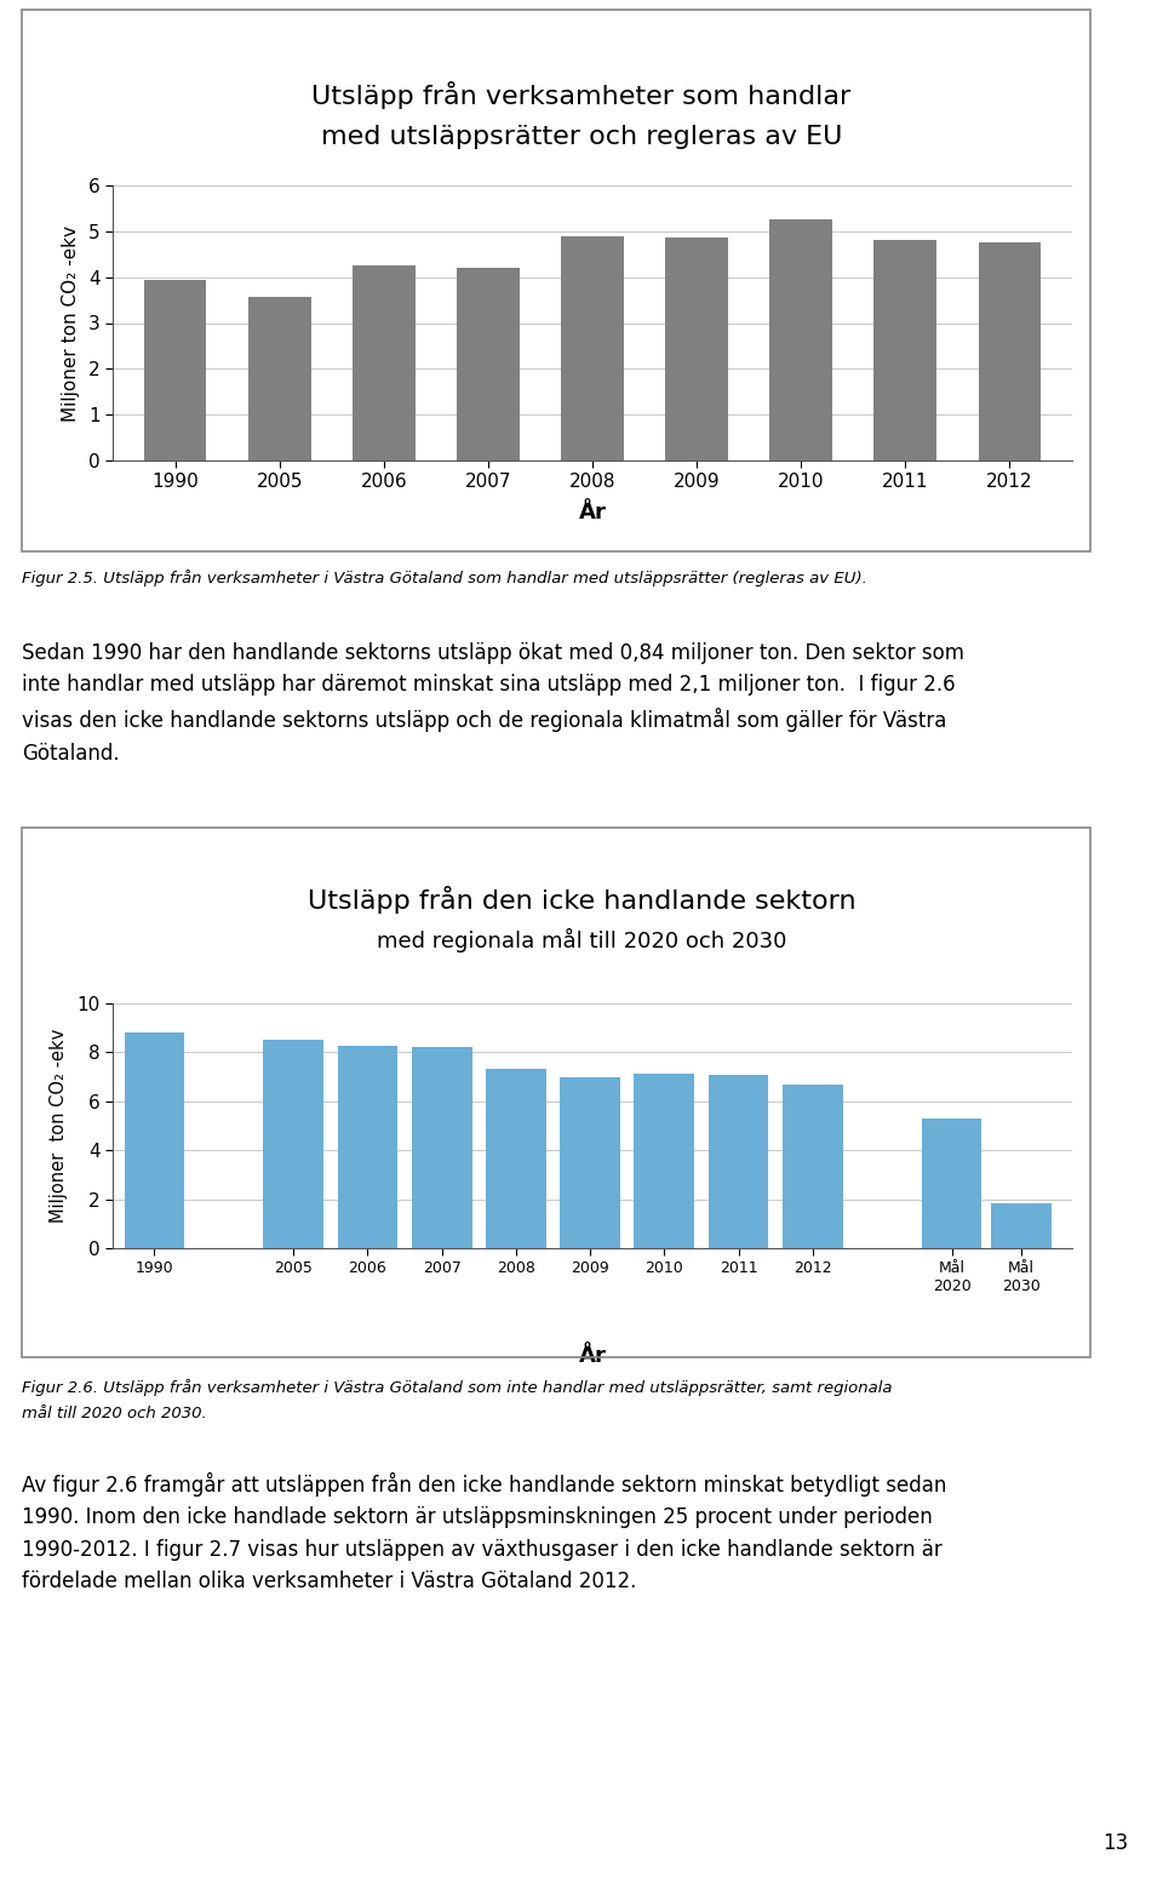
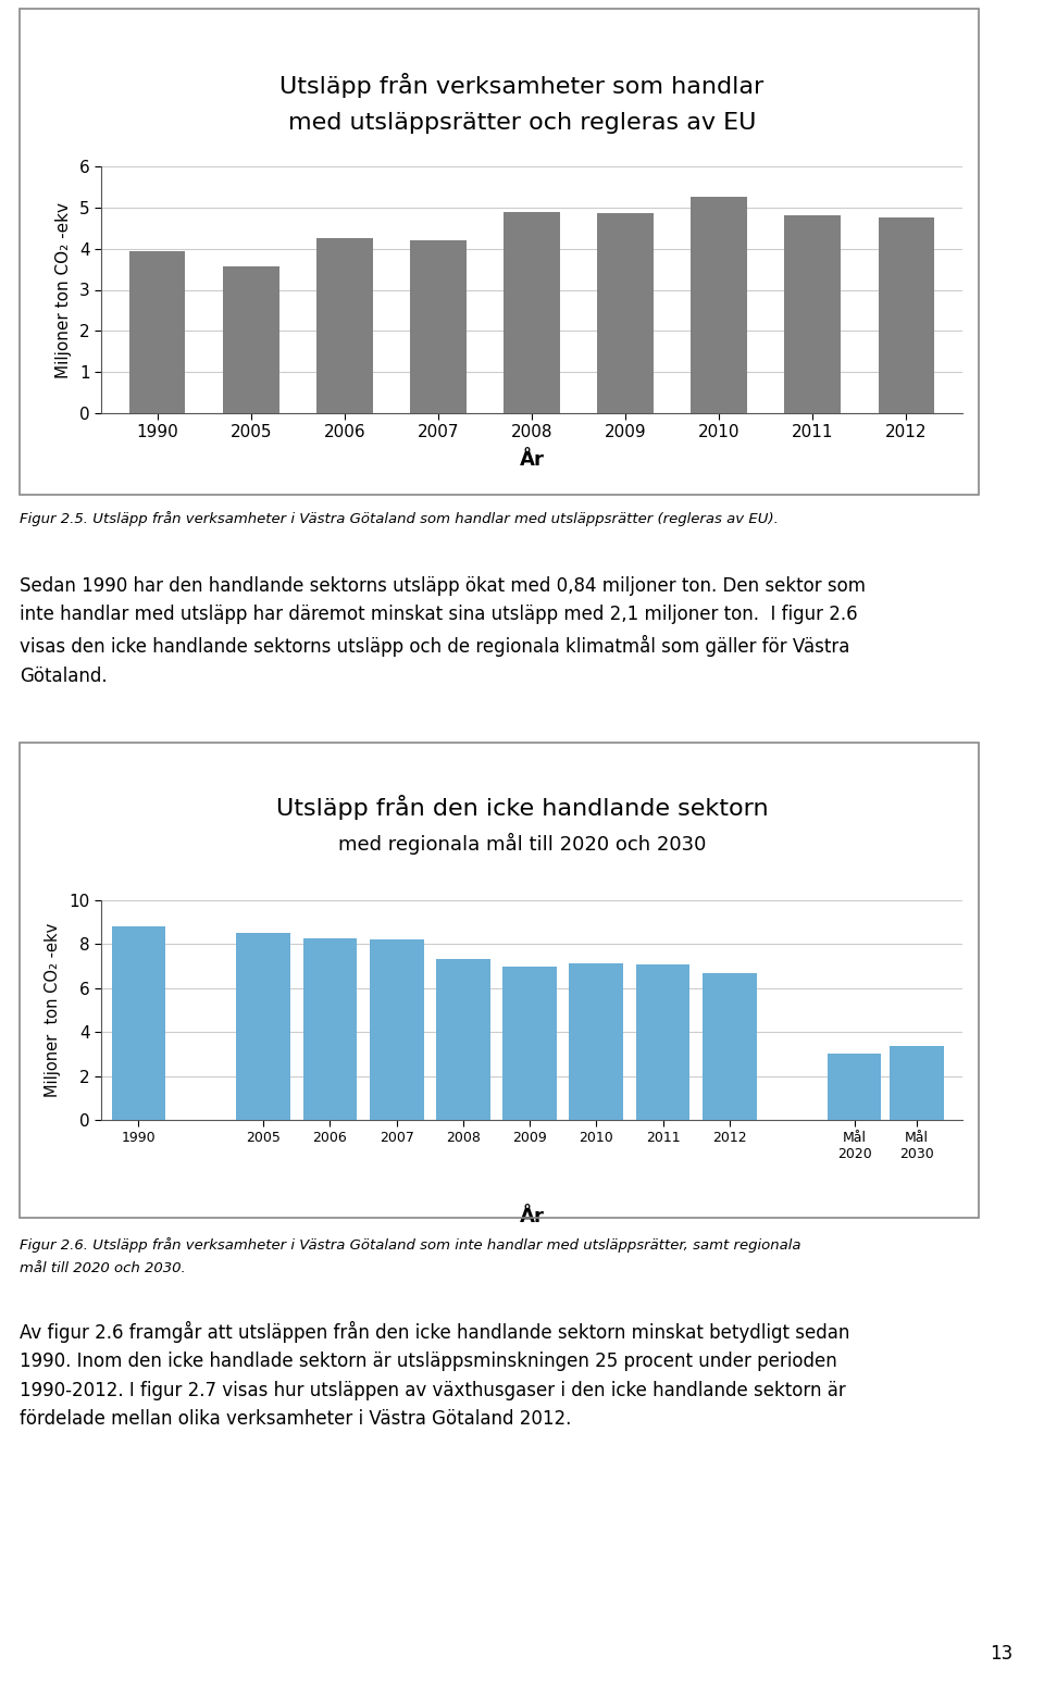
Mål 2020: 5.28 -> 3.00
Mål 2030: 1.85 -> 3.35
